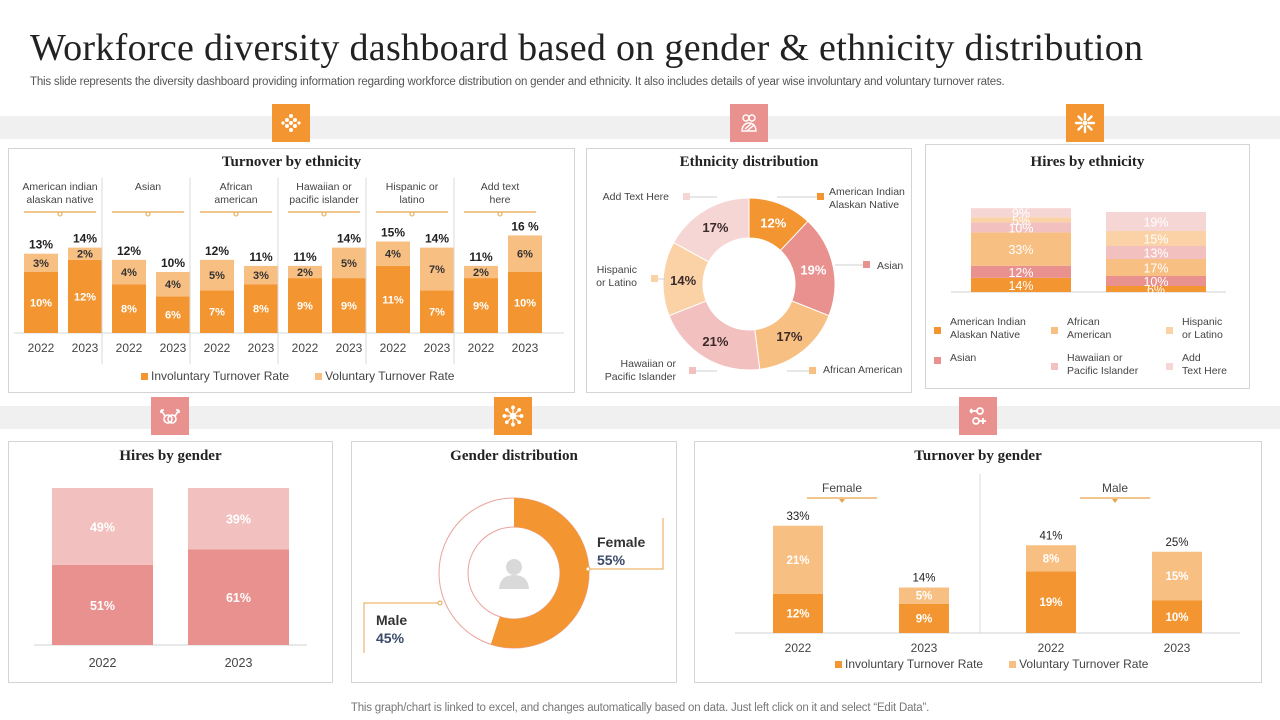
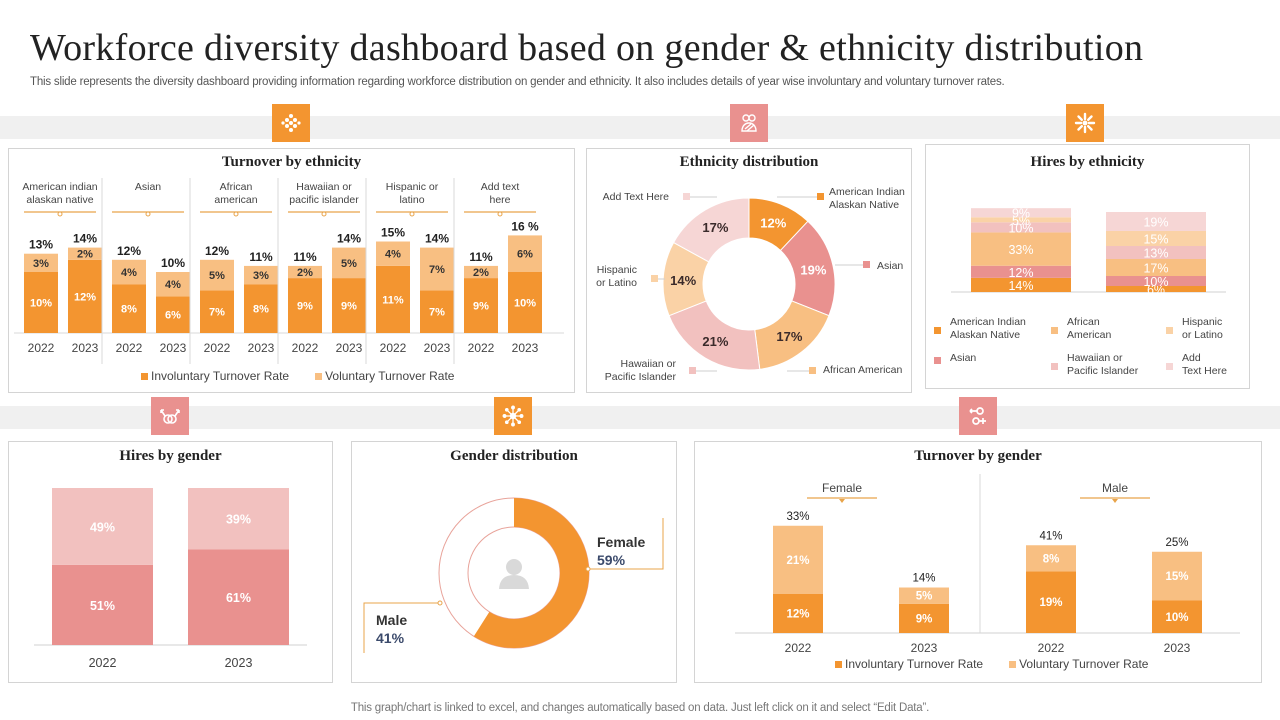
Gender distribution/Female: 55% -> 59%
Gender distribution/Male: 45% -> 41%
